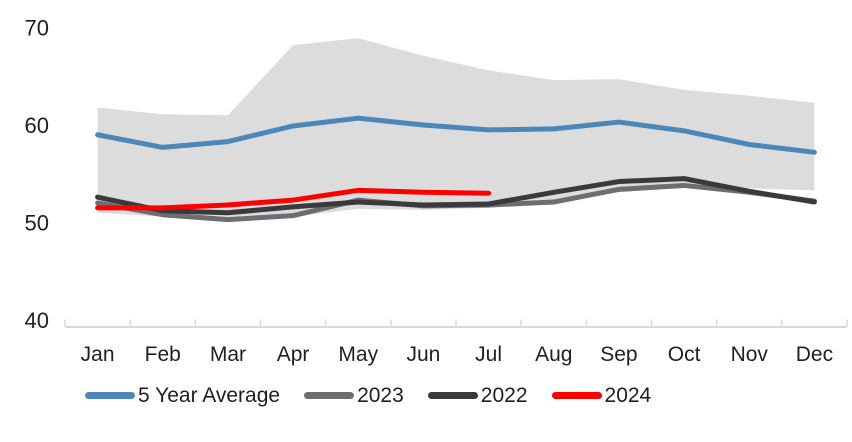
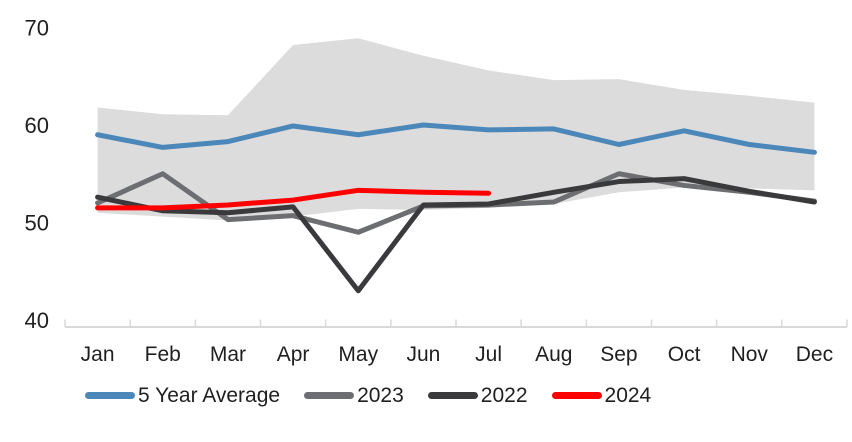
2023/Feb: 51 -> 55
5 Year Average/May: 61 -> 59
2023/May: 52 -> 49
2022/May: 52 -> 43
5 Year Average/Sep: 60 -> 58
2023/Sep: 53 -> 55
